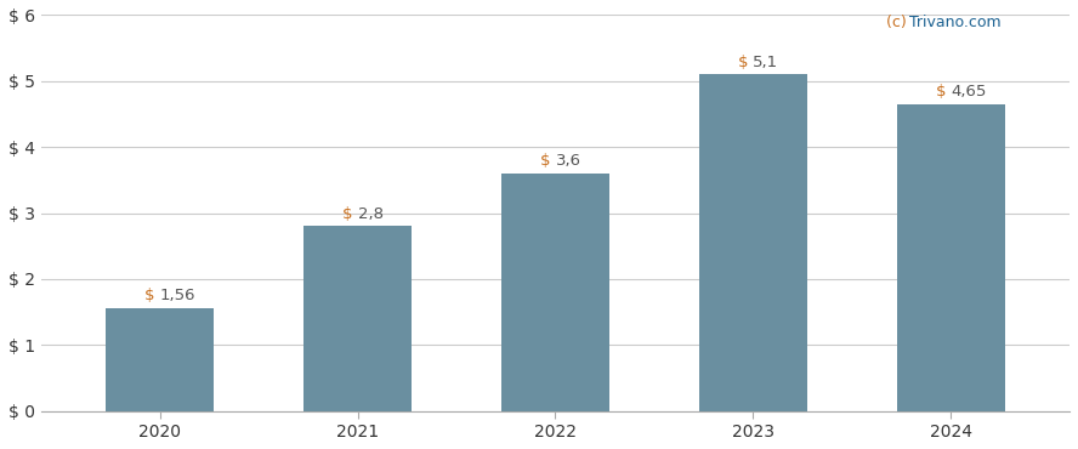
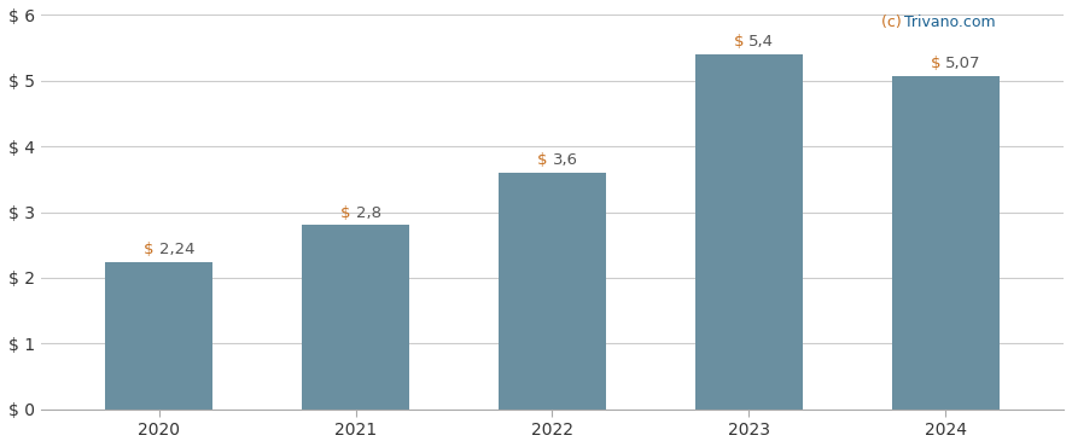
2020: 1,56 -> 2,24
2023: 5,1 -> 5,4
2024: 4,65 -> 5,07
